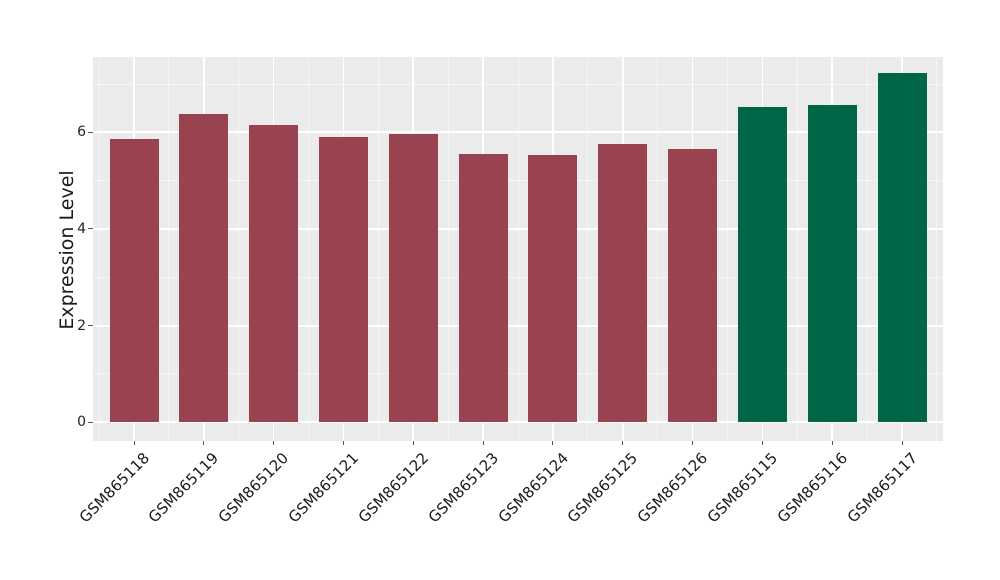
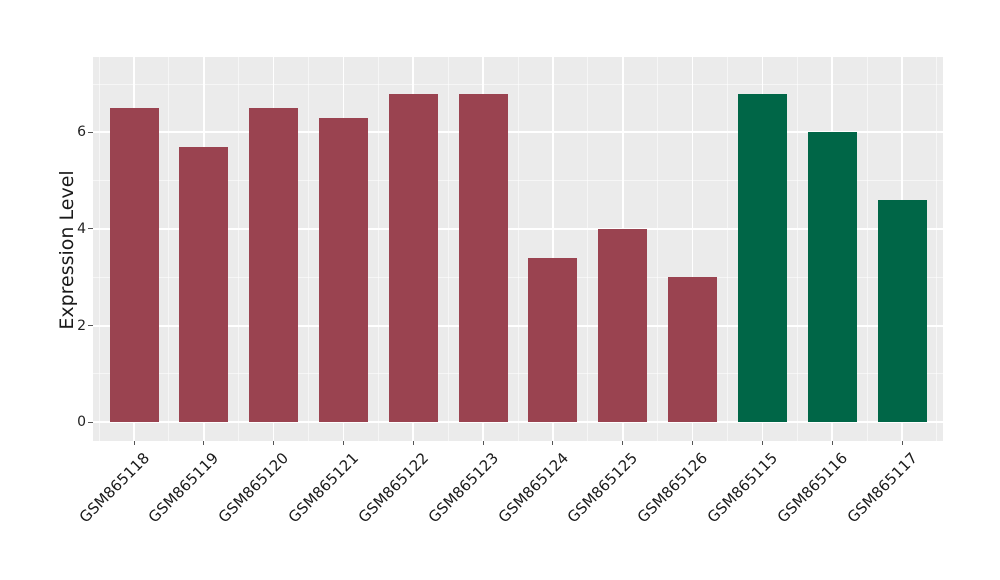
GSM865118: 5.9 -> 6.5
GSM865119: 6.4 -> 5.7
GSM865120: 6.2 -> 6.5
GSM865121: 5.9 -> 6.3
GSM865122: 6.0 -> 6.8
GSM865123: 5.6 -> 6.8
GSM865124: 5.5 -> 3.4
GSM865125: 5.8 -> 4.0
GSM865126: 5.7 -> 3.0
GSM865115: 6.5 -> 6.8
GSM865116: 6.6 -> 6.0
GSM865117: 7.2 -> 4.6
